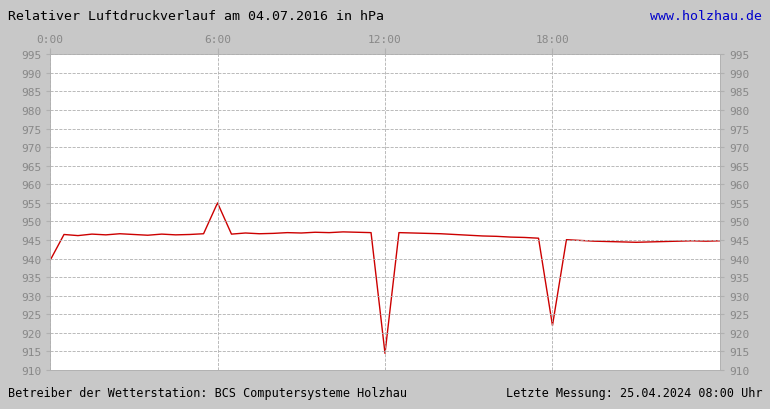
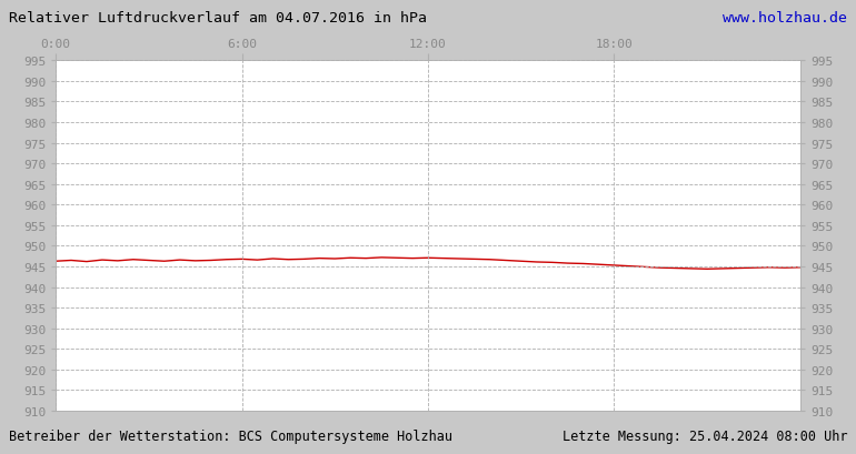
0:00: 939.5 -> 946.3
6:00: 955.0 -> 946.8
12:00: 914.5 -> 947.1
18:00: 922.0 -> 945.3
